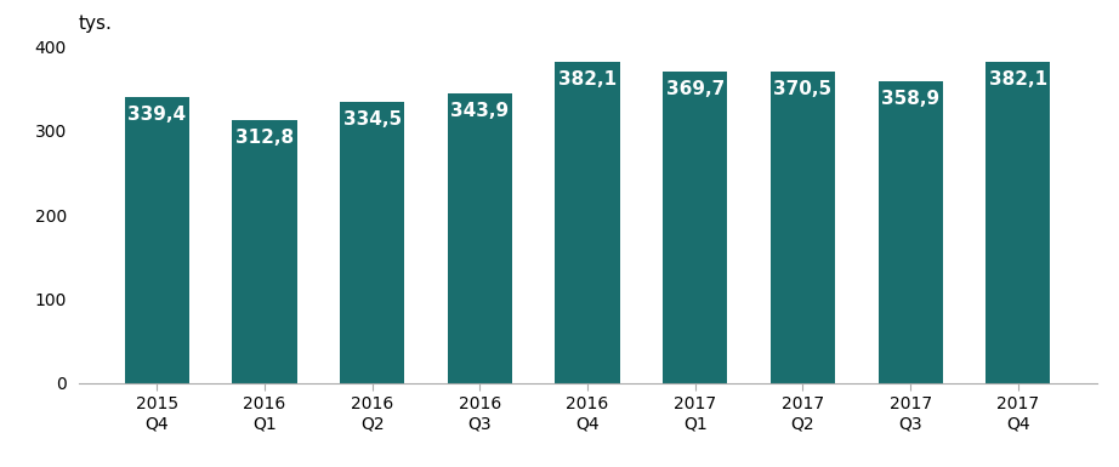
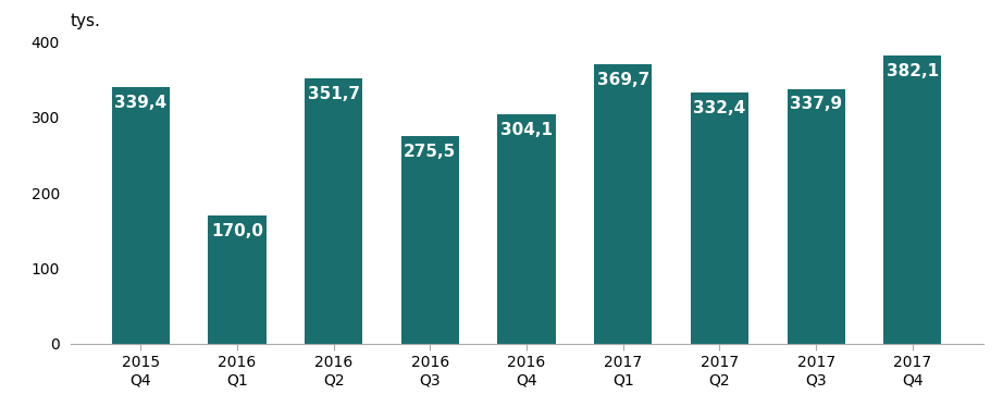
2016 Q1: 312,8 -> 170,0
2016 Q2: 334,5 -> 351,7
2016 Q3: 343,9 -> 275,5
2016 Q4: 382,1 -> 304,1
2017 Q2: 370,5 -> 332,4
2017 Q3: 358,9 -> 337,9
